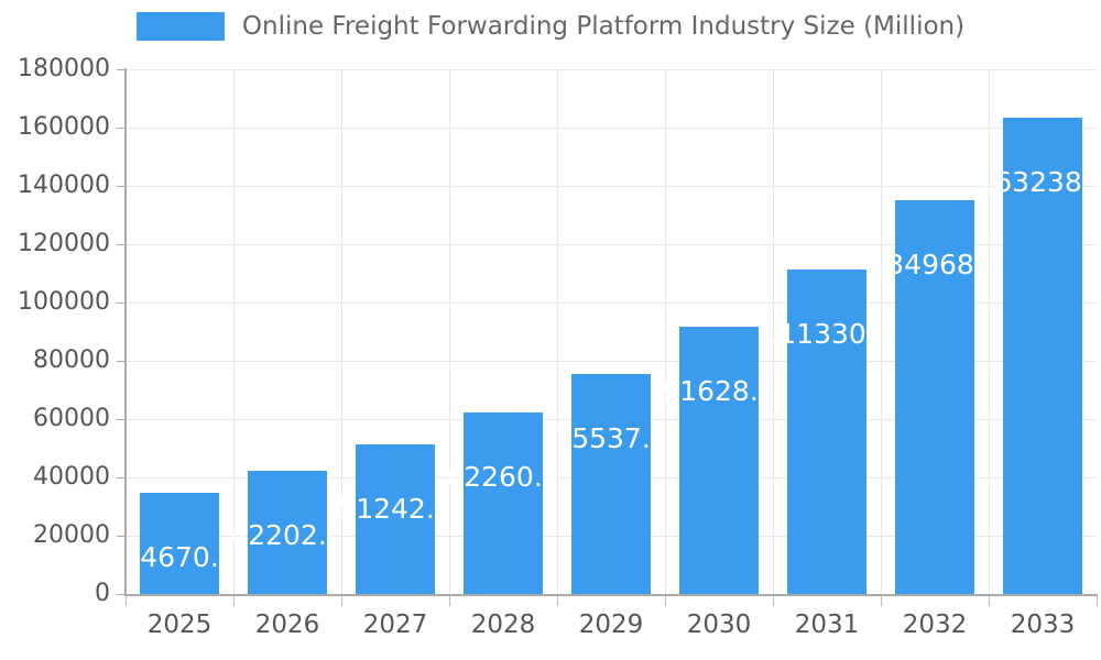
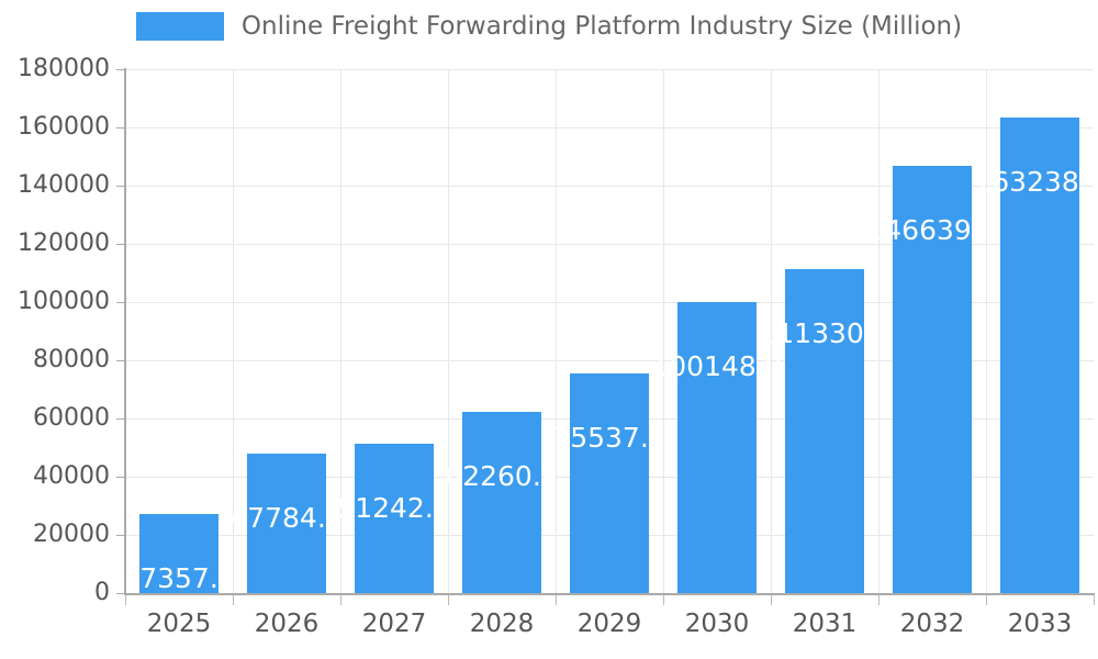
2025: 34670.2 -> 27357.7
2026: 42202.6 -> 47784.9
2030: 91628.0 -> 100148.9
2032: 134968.0 -> 146639.5
